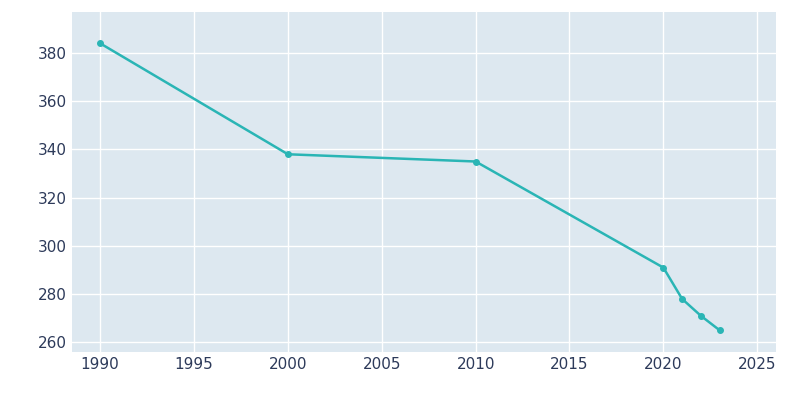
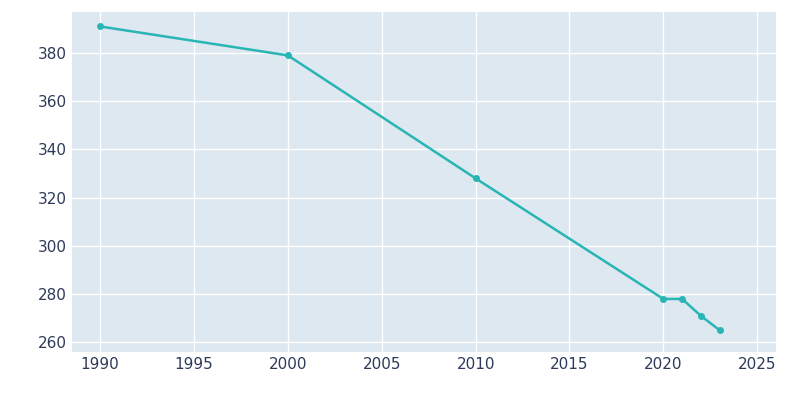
1990: 384 -> 391
2000: 338 -> 379
2010: 335 -> 328
2020: 291 -> 278
